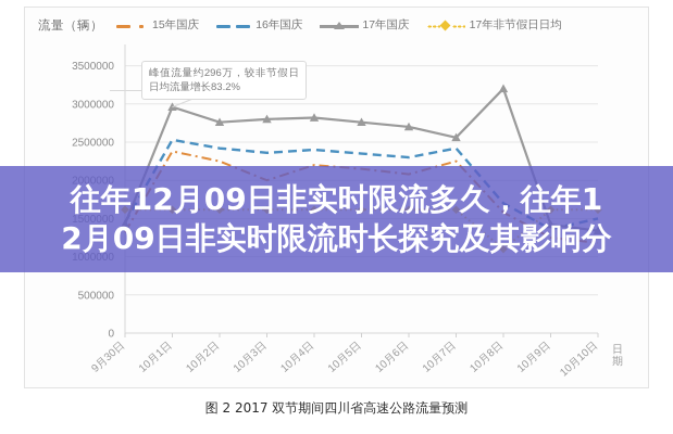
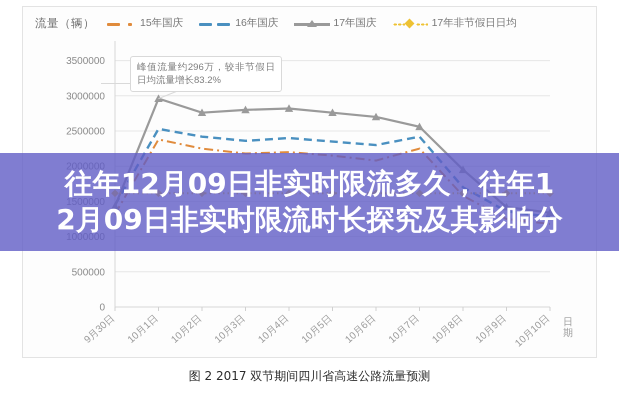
15年国庆/10月3日: 2000000 -> 2200000
17年国庆/10月8日: 3200000 -> 2000000
17年非节假日日均/10月8日: 1100000 -> 1600000
16年国庆/10月10日: 1500000 -> 1300000
